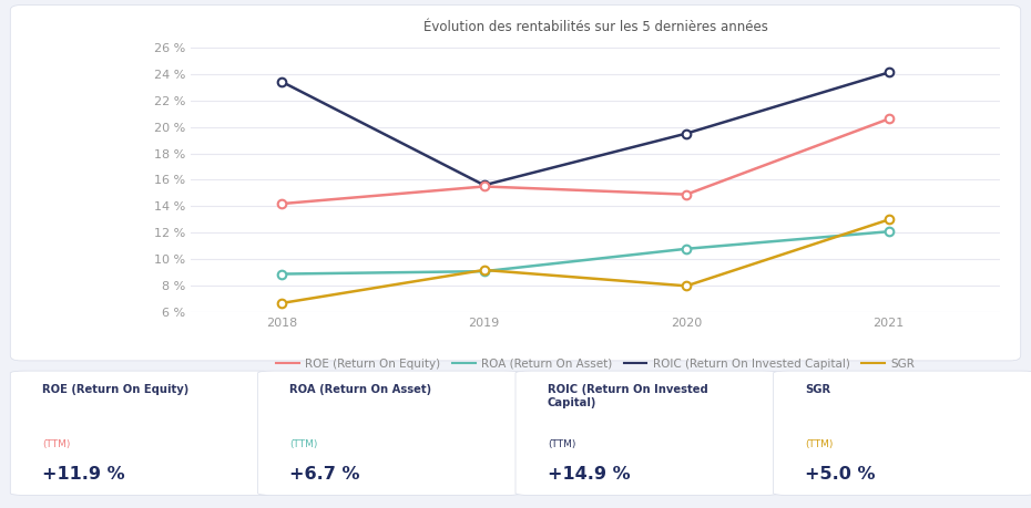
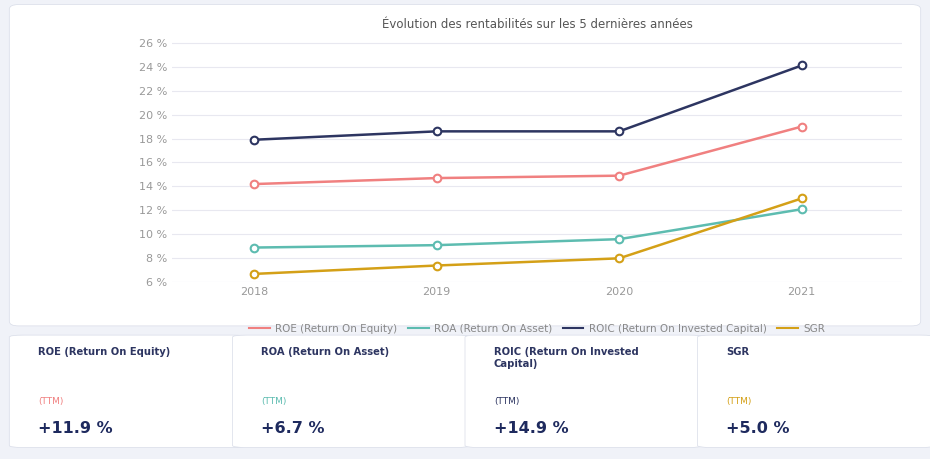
ROIC (Return On Invested Capital)/2018: 23.4 % -> 17.9 %
ROE (Return On Equity)/2019: 15.5 % -> 14.7 %
ROIC (Return On Invested Capital)/2019: 15.6 % -> 18.6 %
SGR/2019: 9.2 % -> 7.4 %
ROA (Return On Asset)/2020: 10.8 % -> 9.6 %
ROIC (Return On Invested Capital)/2020: 19.5 % -> 18.6 %
ROE (Return On Equity)/2021: 20.6 % -> 19.0 %
